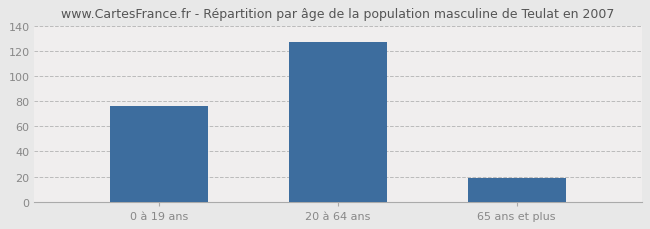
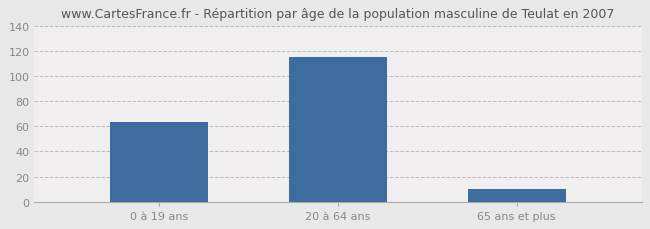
0 à 19 ans: 76 -> 63
20 à 64 ans: 127 -> 115
65 ans et plus: 19 -> 10
